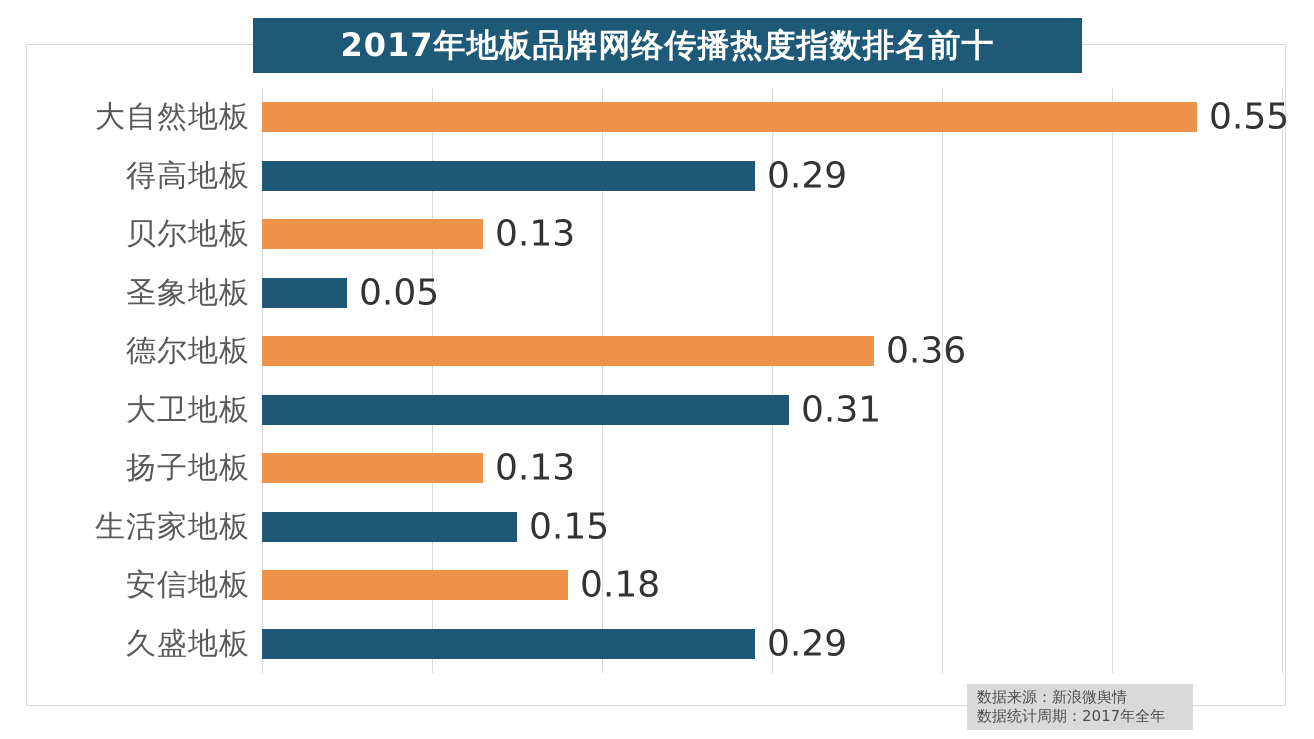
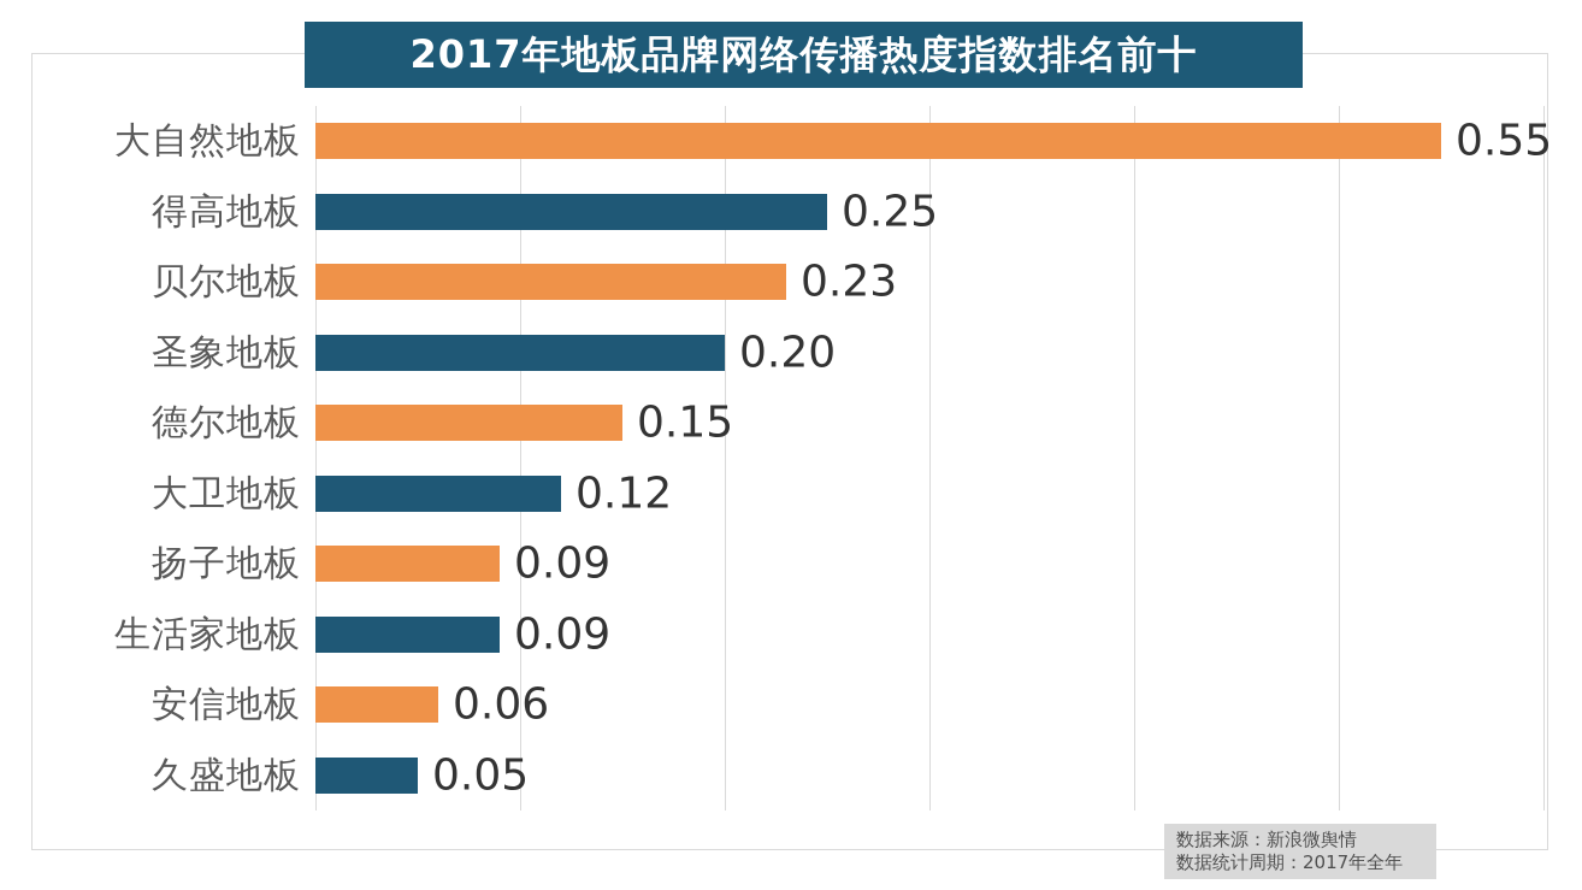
得高地板: 0.29 -> 0.25
贝尔地板: 0.13 -> 0.23
圣象地板: 0.05 -> 0.20
德尔地板: 0.36 -> 0.15
大卫地板: 0.31 -> 0.12
扬子地板: 0.13 -> 0.09
生活家地板: 0.15 -> 0.09
安信地板: 0.18 -> 0.06
久盛地板: 0.29 -> 0.05
